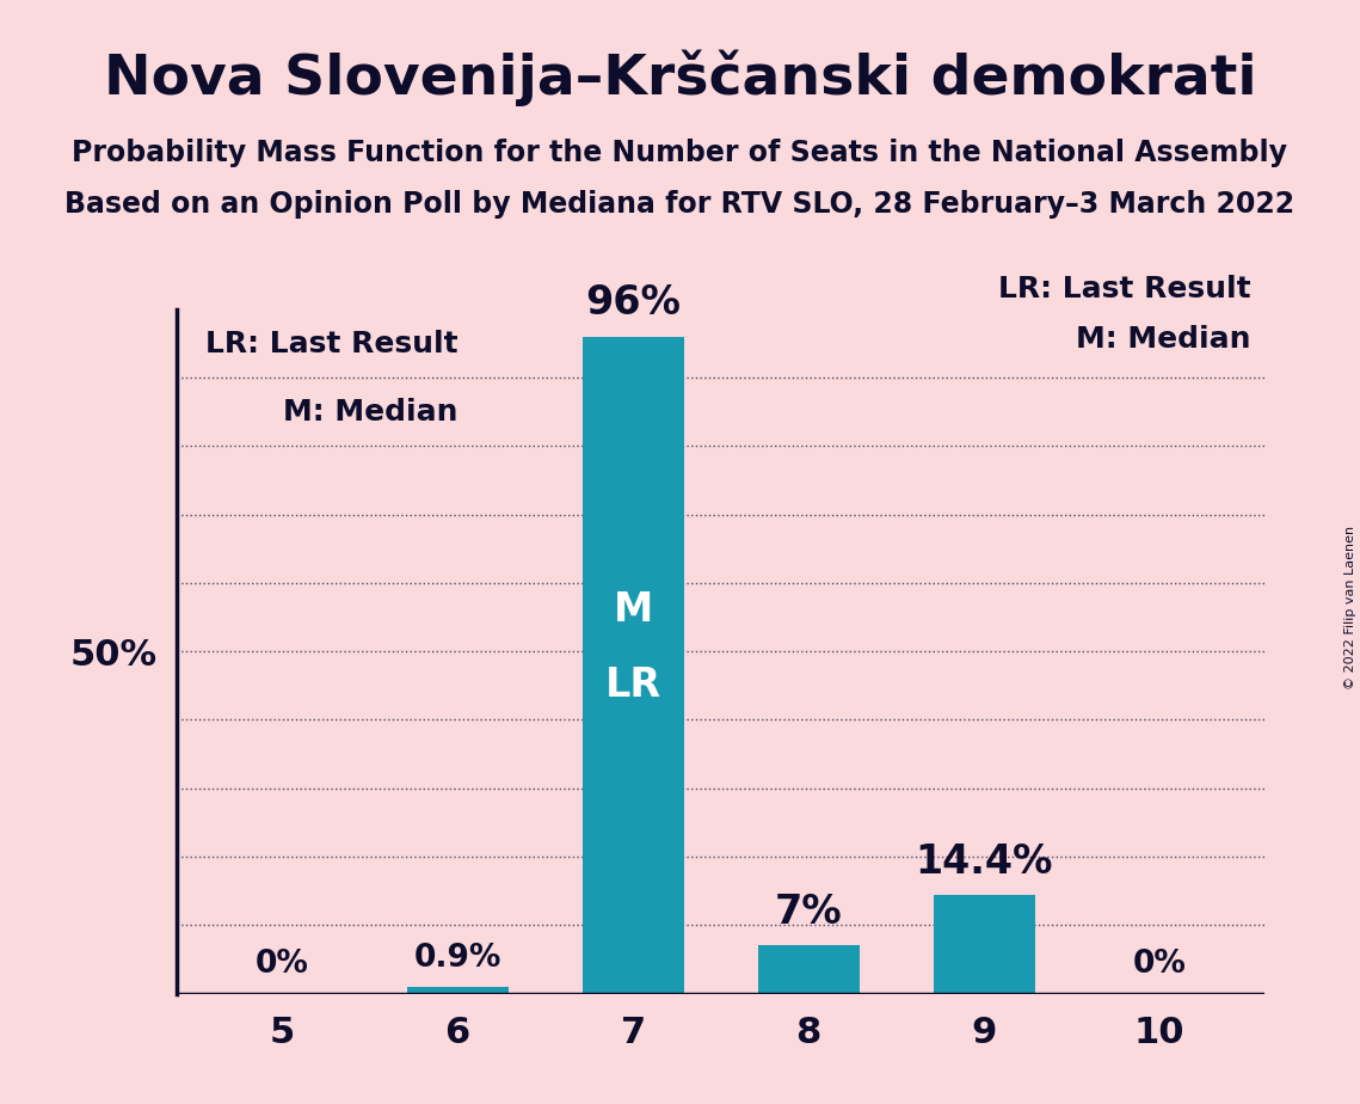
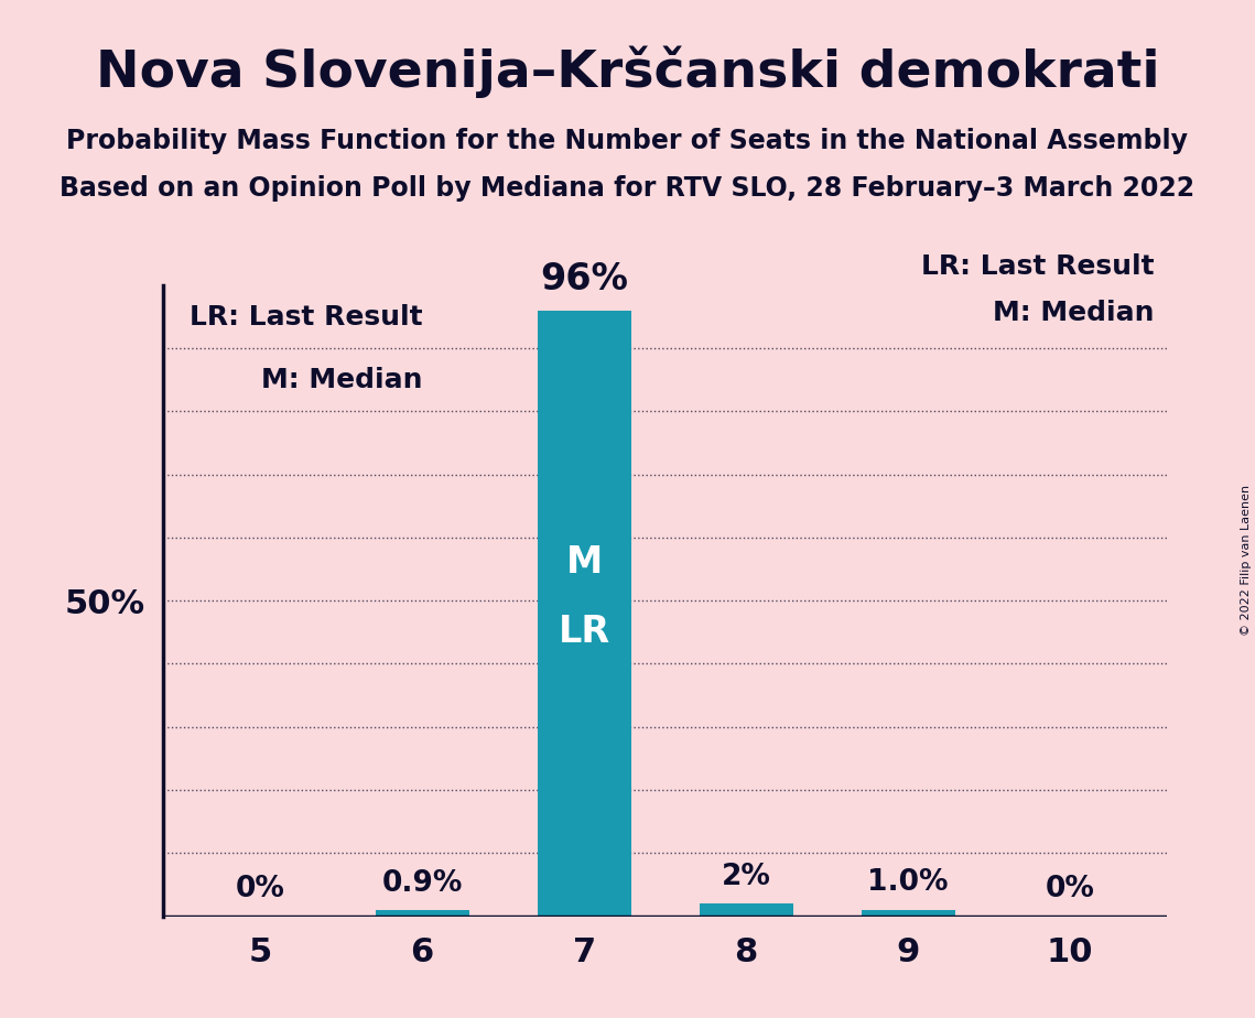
8: 7% -> 2%
9: 14.4% -> 1.0%
